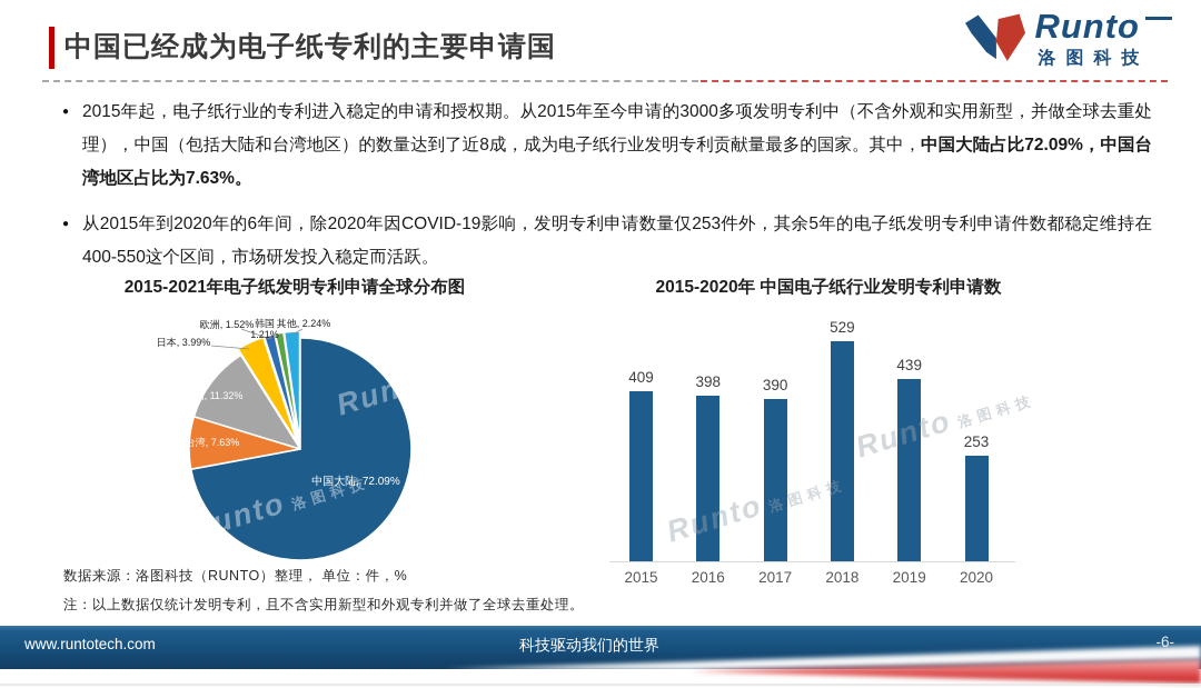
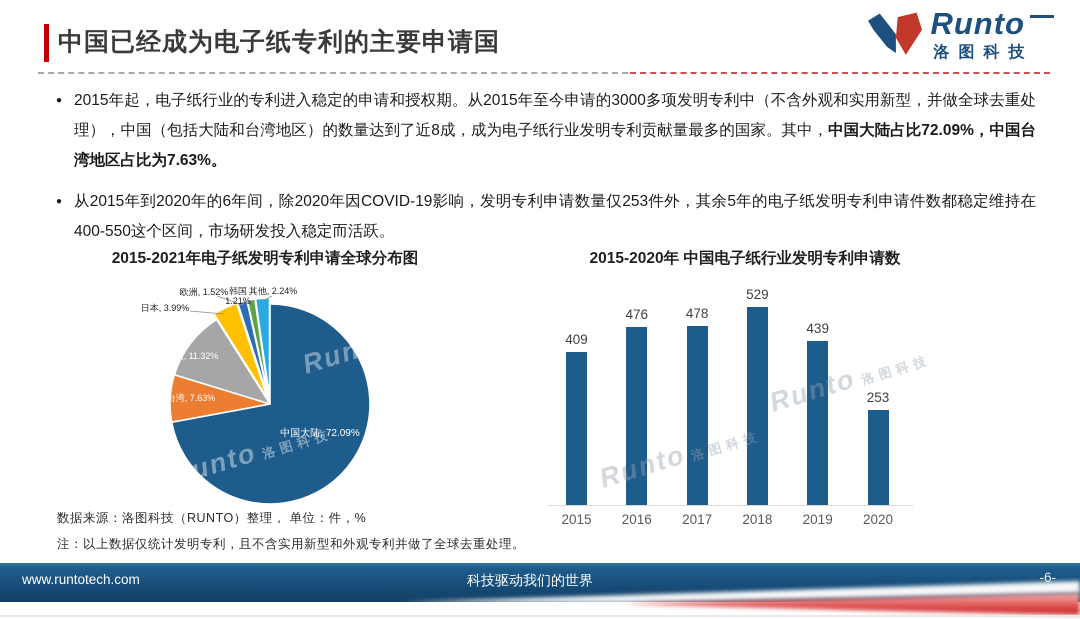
2015-2020年 中国电子纸行业发明专利申请数/2016: 398 -> 476
2015-2020年 中国电子纸行业发明专利申请数/2017: 390 -> 478
